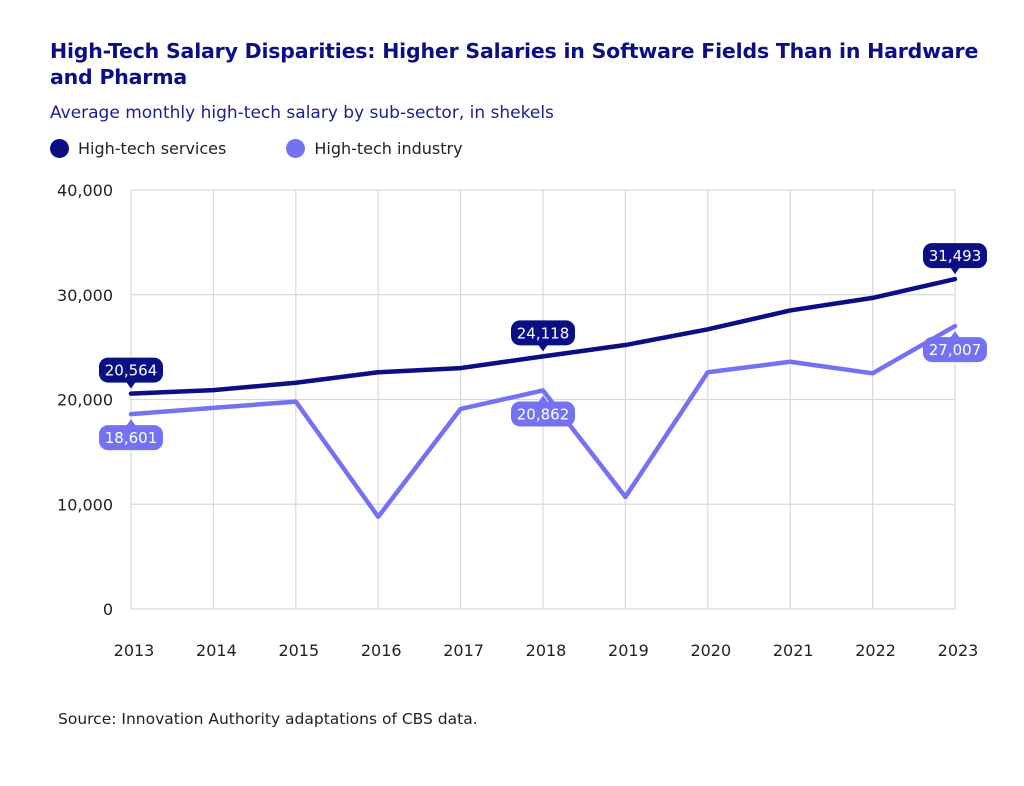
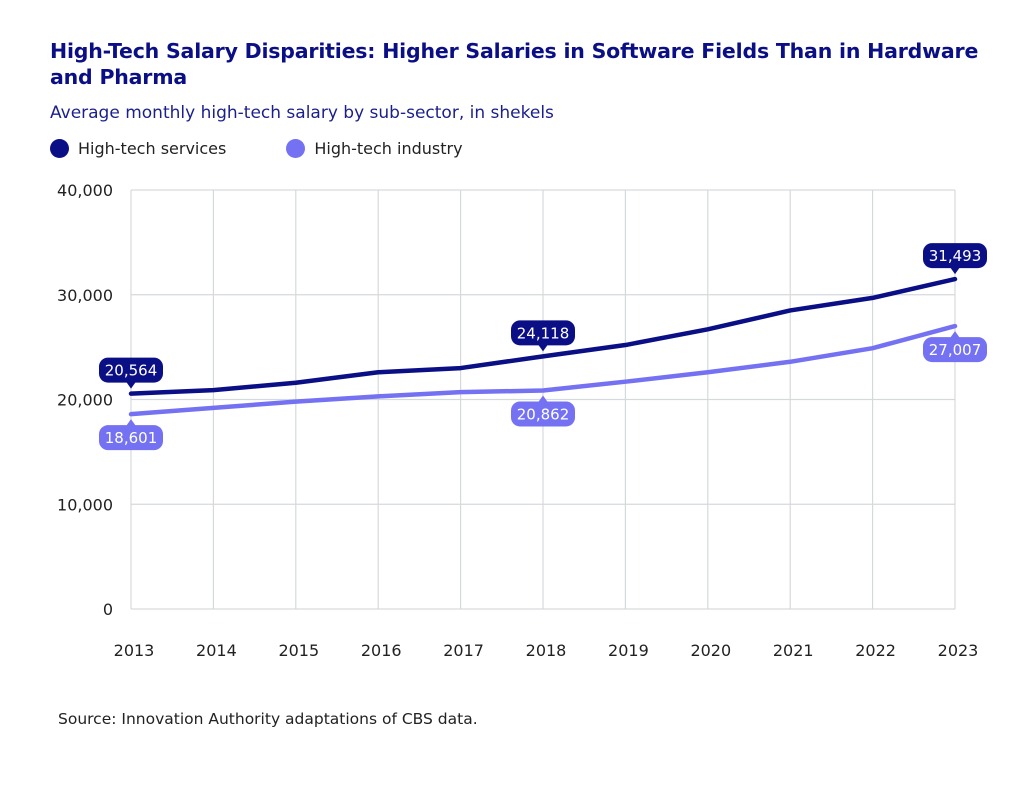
High-tech industry/2016: 8800 -> 20300
High-tech industry/2017: 19100 -> 20700
High-tech industry/2019: 10700 -> 21700
High-tech industry/2022: 22500 -> 24900
